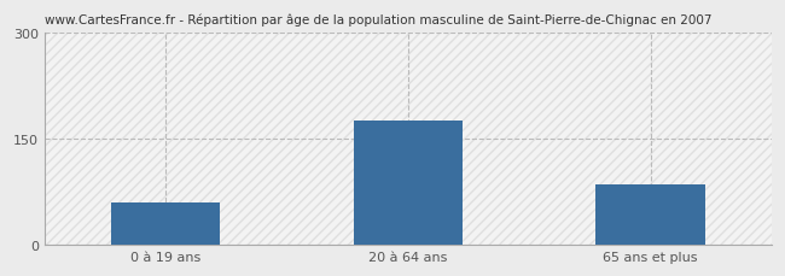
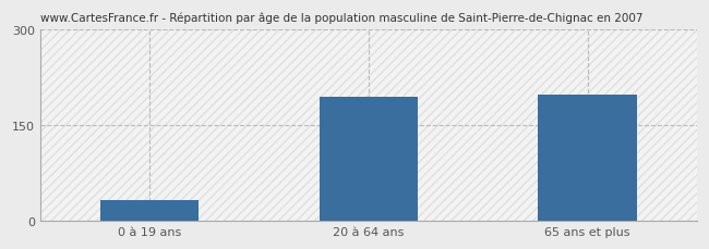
0 à 19 ans: 60 -> 32
20 à 64 ans: 175 -> 194
65 ans et plus: 85 -> 198
